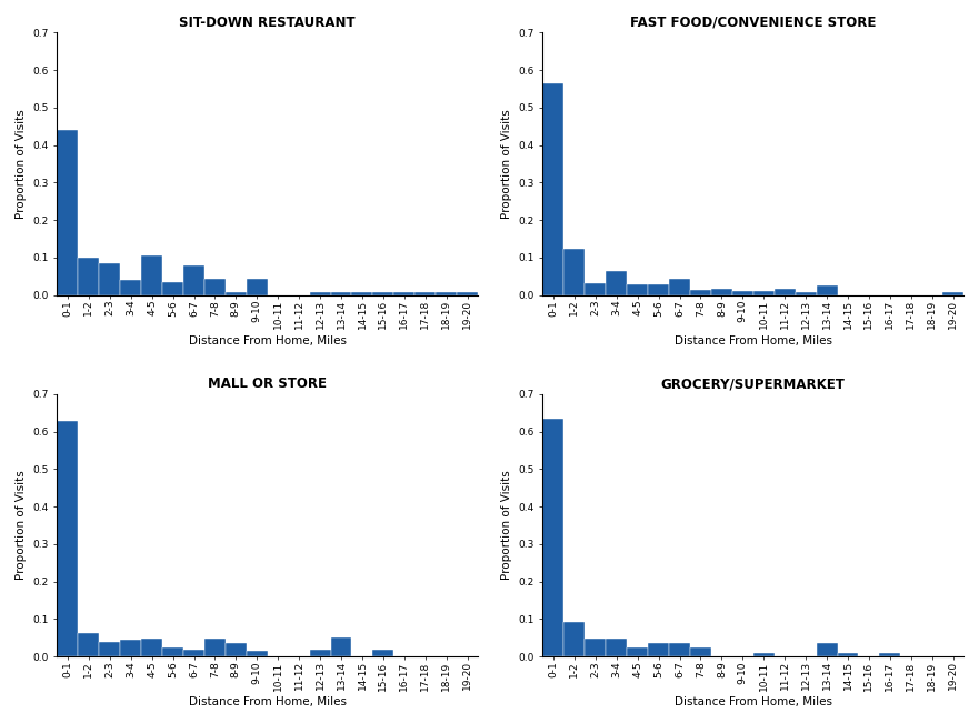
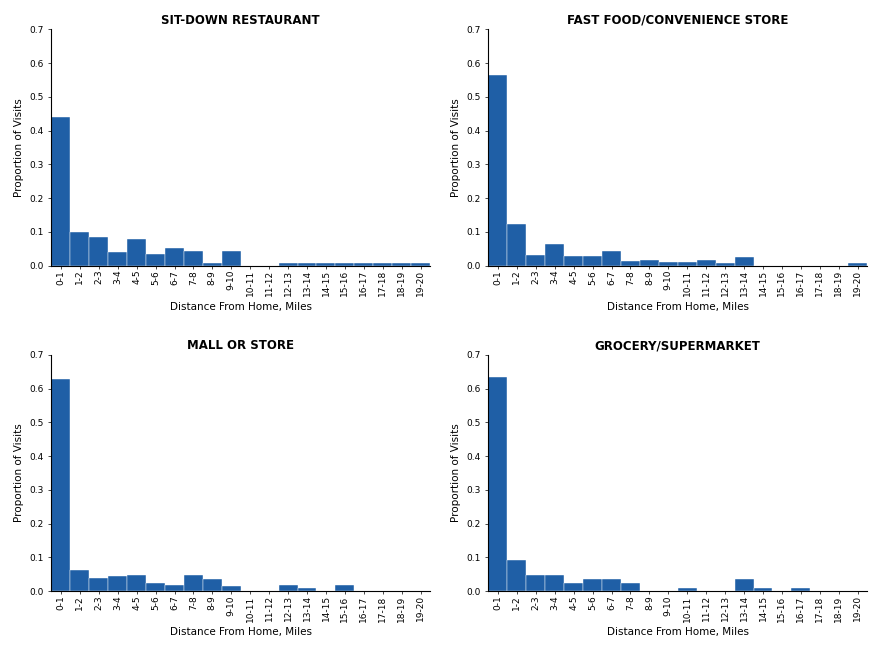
SIT-DOWN RESTAURANT/4-5: 0.105 -> 0.080
SIT-DOWN RESTAURANT/6-7: 0.080 -> 0.053
MALL OR STORE/13-14: 0.050 -> 0.008
